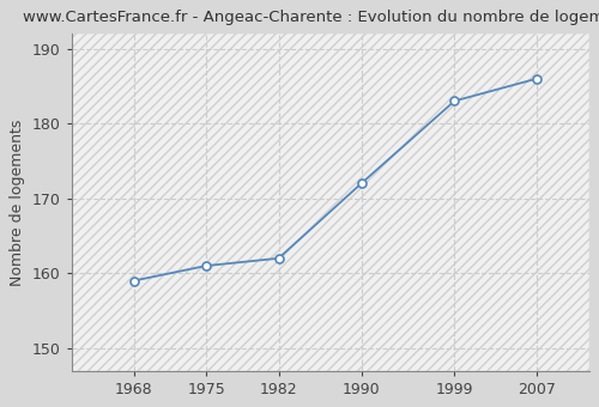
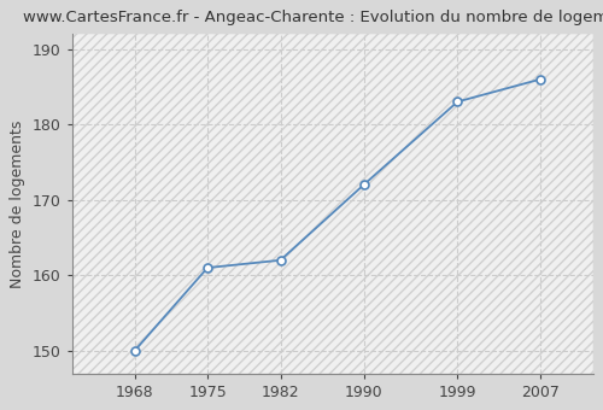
1968: 159 -> 150
